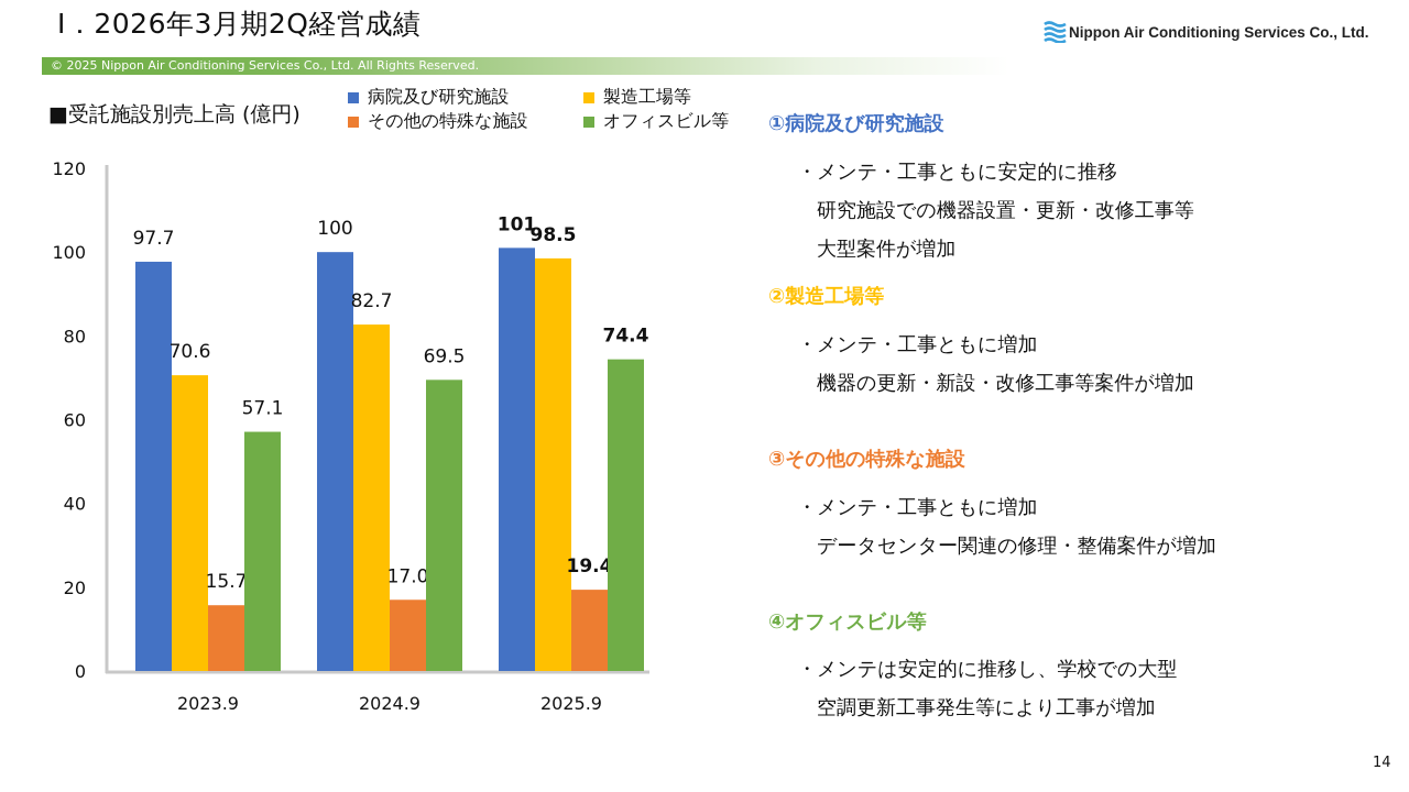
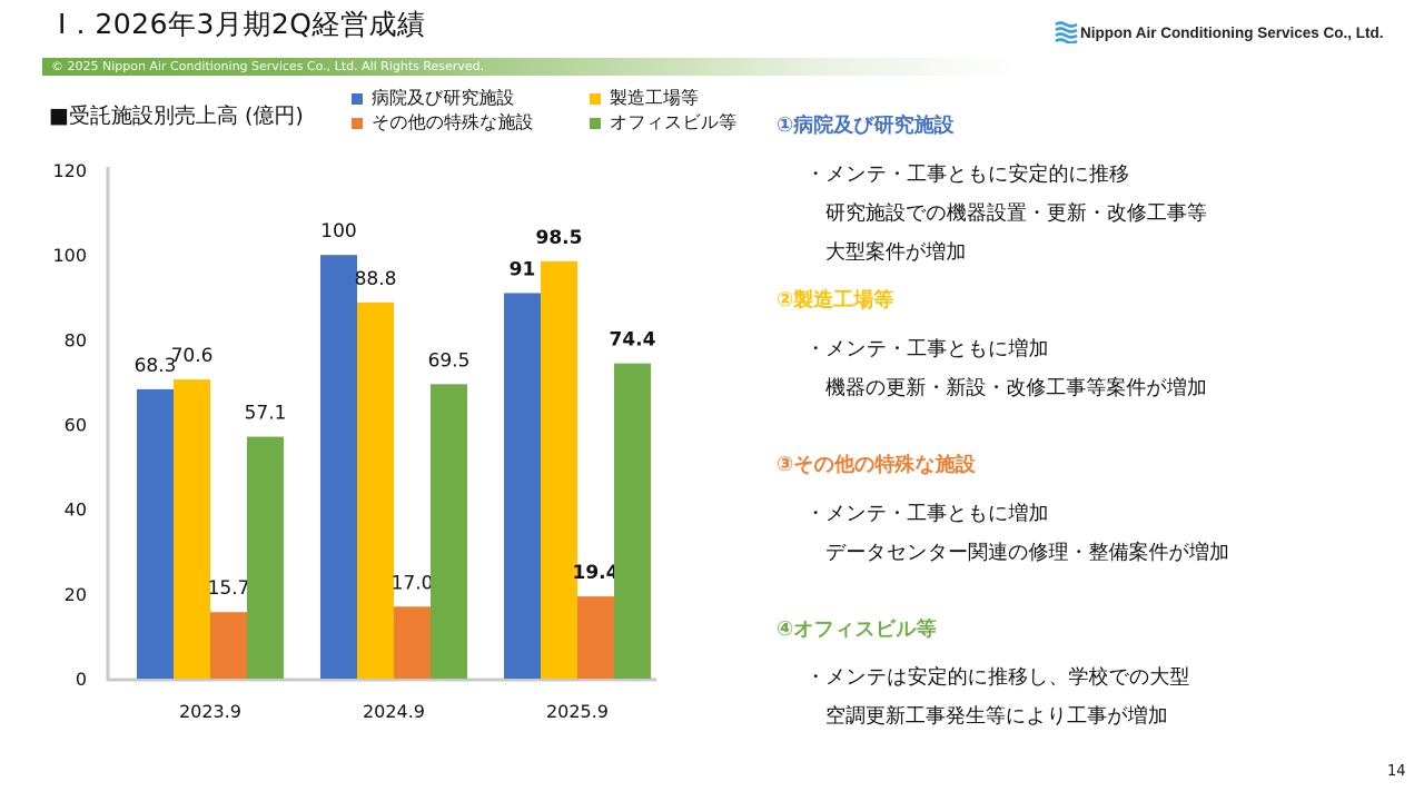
病院及び研究施設/2023.9: 97.7 -> 68.3
製造工場等/2024.9: 82.7 -> 88.8
病院及び研究施設/2025.9: 101 -> 91
